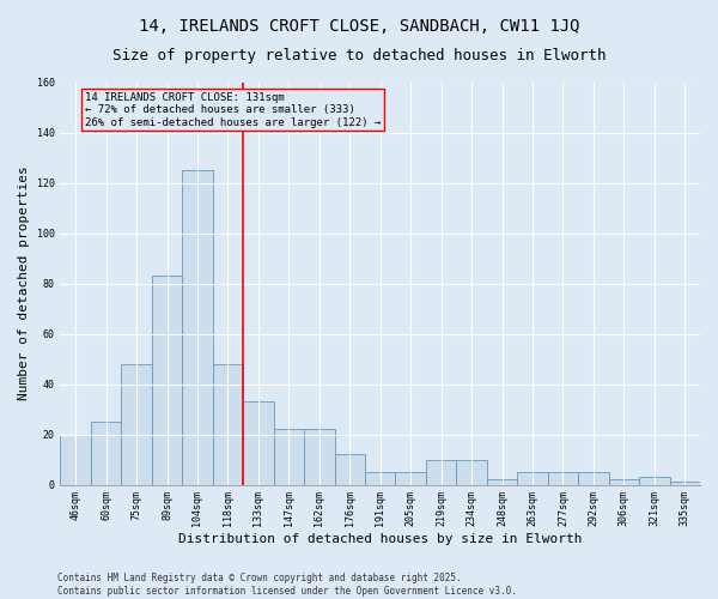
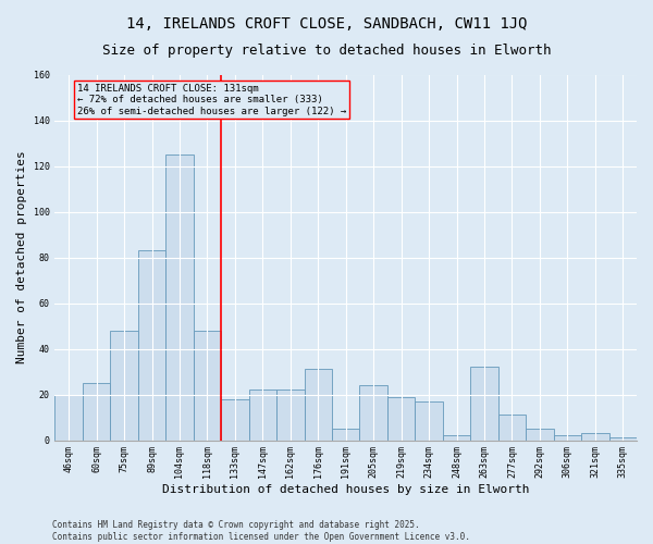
133sqm: 33 -> 18
176sqm: 12 -> 31
205sqm: 5 -> 24
219sqm: 10 -> 19
234sqm: 10 -> 17
263sqm: 5 -> 32
277sqm: 5 -> 11
